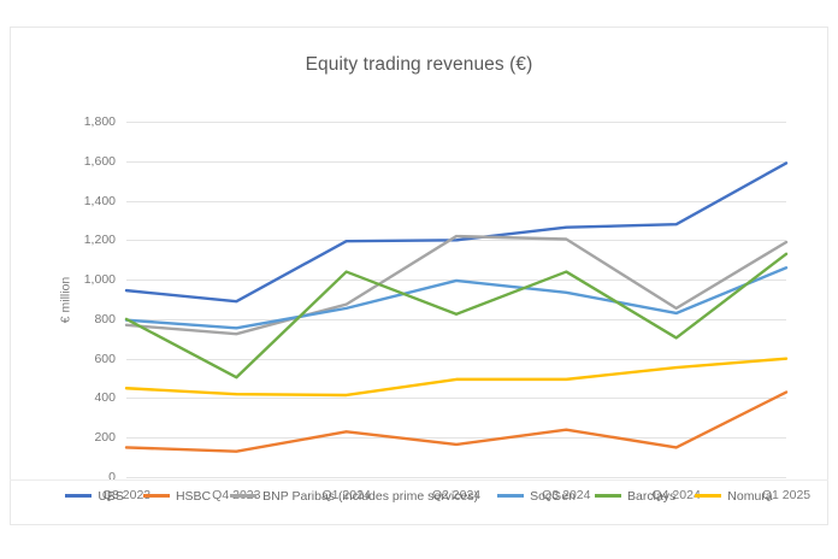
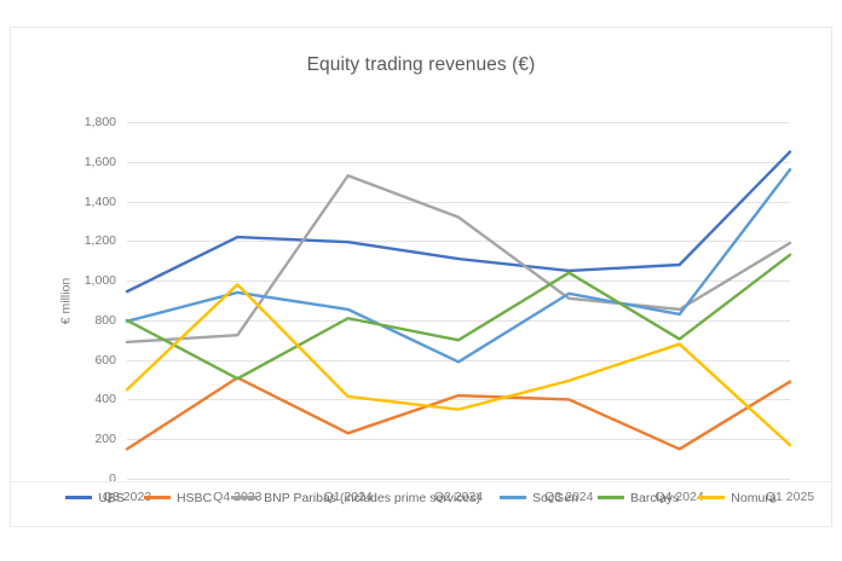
BNP Paribas (includes prime services)/Q3 2023: 770 -> 690
UBS/Q4 2023: 890 -> 1220
HSBC/Q4 2023: 130 -> 510
SocGen/Q4 2023: 760 -> 940
Nomura/Q4 2023: 420 -> 980
BNP Paribas (includes prime services)/Q1 2024: 880 -> 1530
Barclays/Q1 2024: 1040 -> 810
UBS/Q2 2024: 1200 -> 1110
HSBC/Q2 2024: 160 -> 420
BNP Paribas (includes prime services)/Q2 2024: 1220 -> 1320
SocGen/Q2 2024: 1000 -> 590
Barclays/Q2 2024: 820 -> 700
Nomura/Q2 2024: 500 -> 350
UBS/Q3 2024: 1260 -> 1050
HSBC/Q3 2024: 240 -> 400
BNP Paribas (includes prime services)/Q3 2024: 1200 -> 910
UBS/Q4 2024: 1280 -> 1080
Nomura/Q4 2024: 560 -> 680
UBS/Q1 2025: 1590 -> 1650
HSBC/Q1 2025: 430 -> 490
SocGen/Q1 2025: 1060 -> 1560
Nomura/Q1 2025: 600 -> 170
